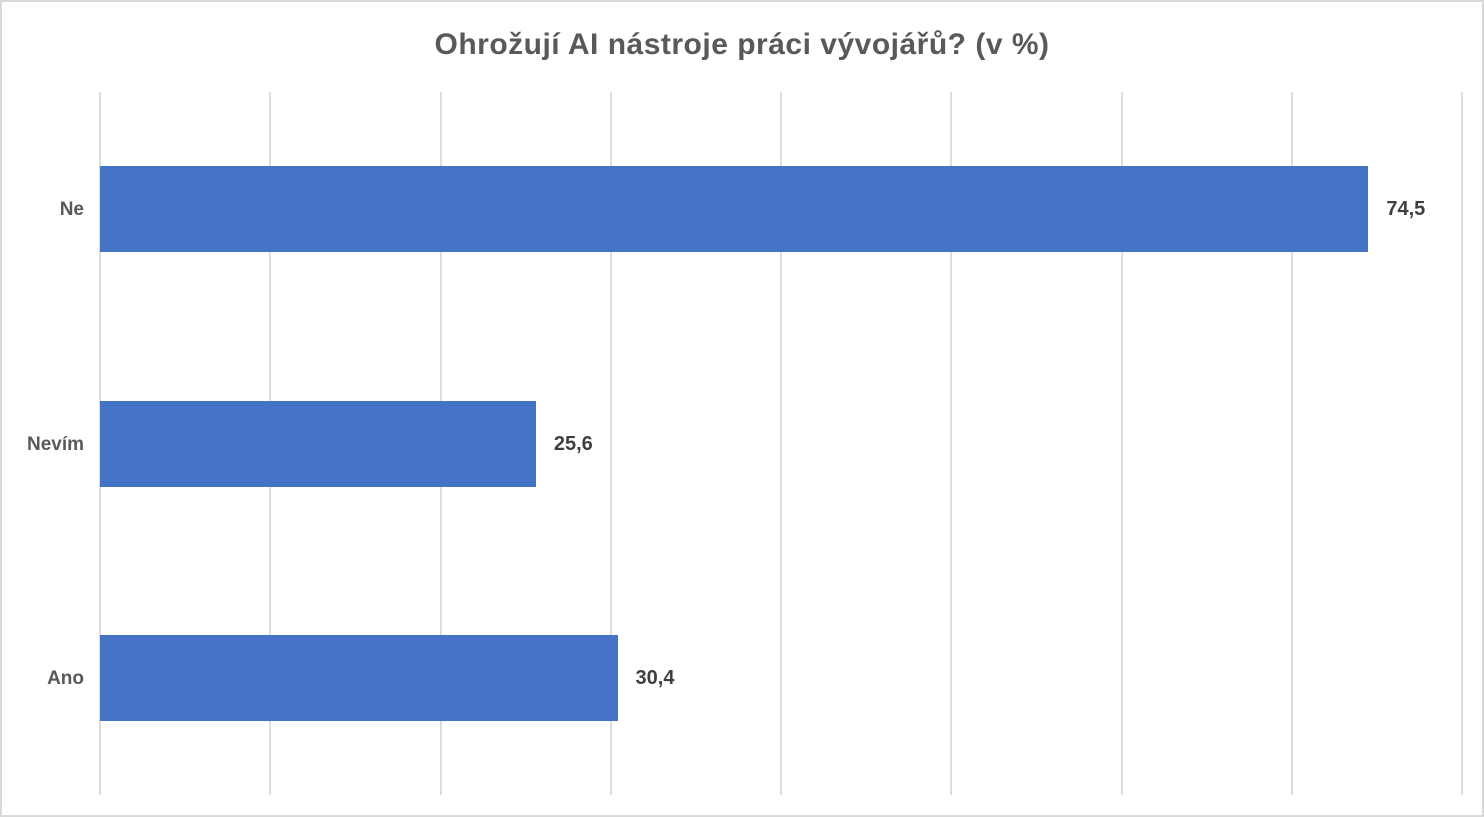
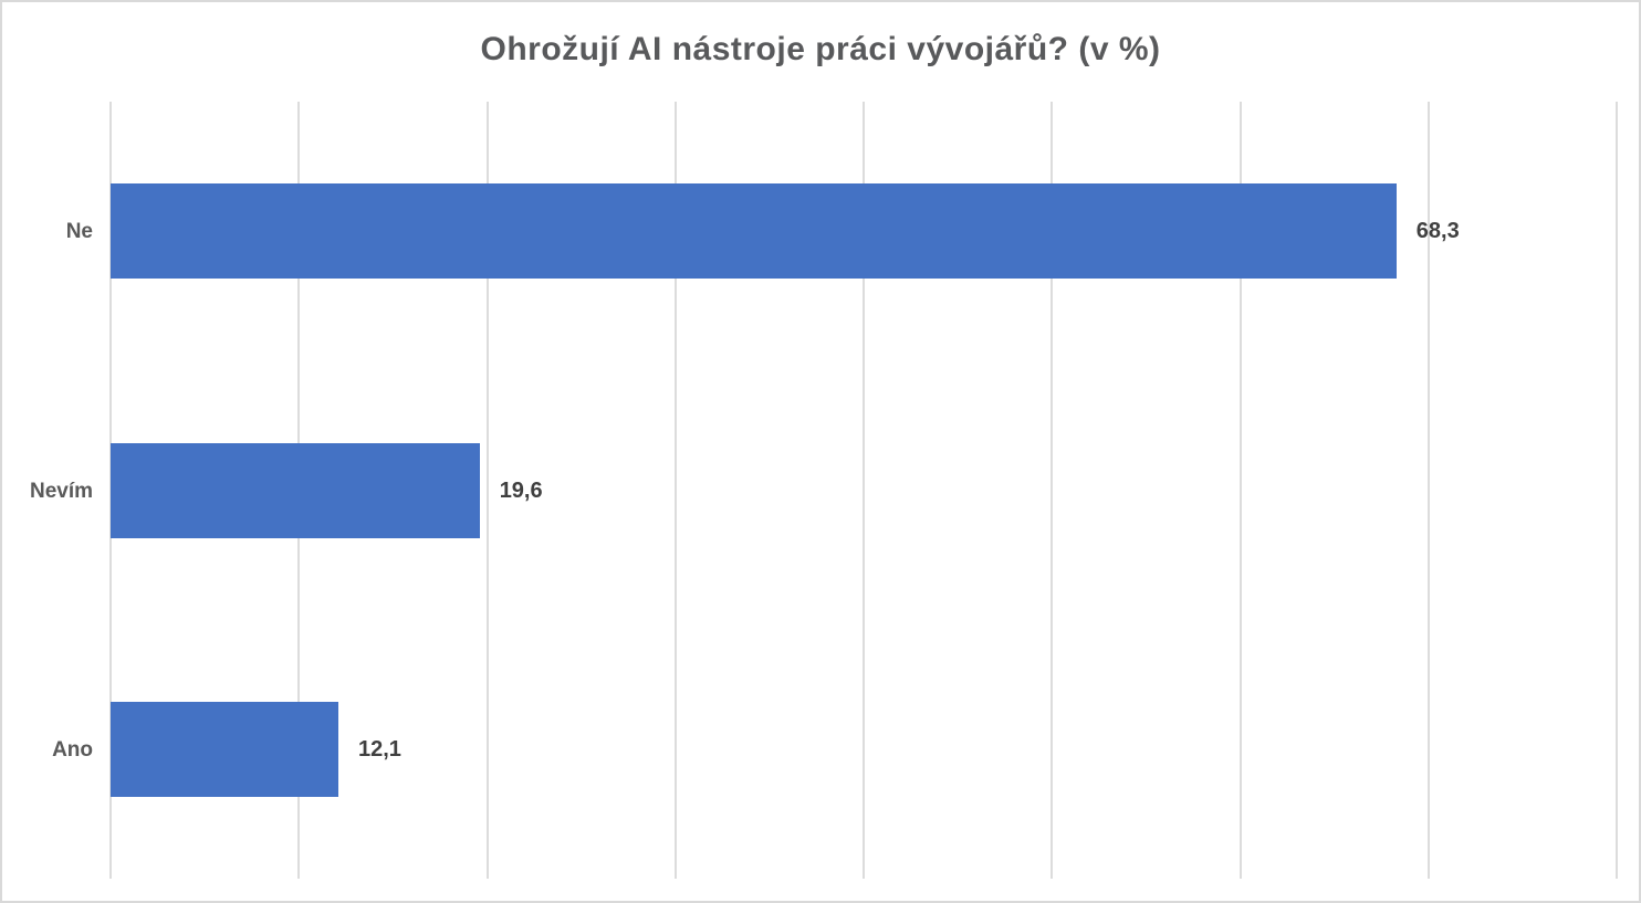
Ne: 74,5 -> 68,3
Nevím: 25,6 -> 19,6
Ano: 30,4 -> 12,1
